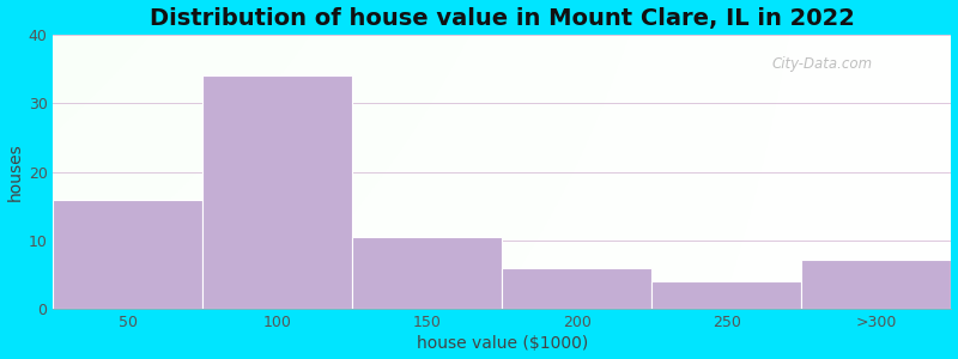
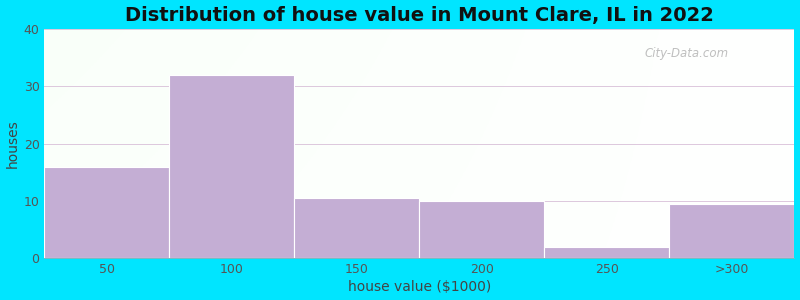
100: 34.0 -> 32.0
200: 6.0 -> 10.0
250: 4.0 -> 2.0
>300: 7.2 -> 9.5
